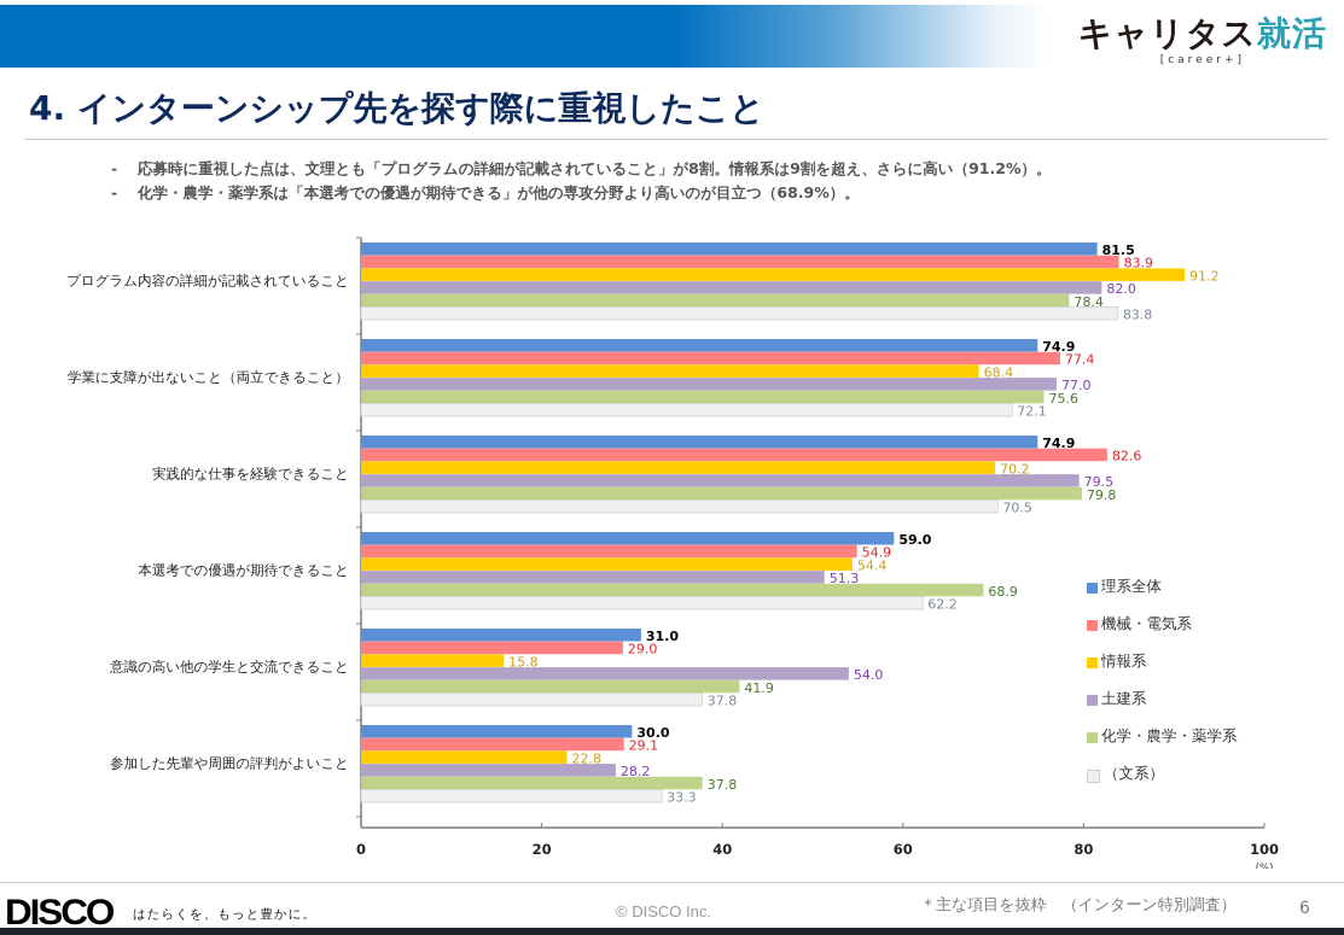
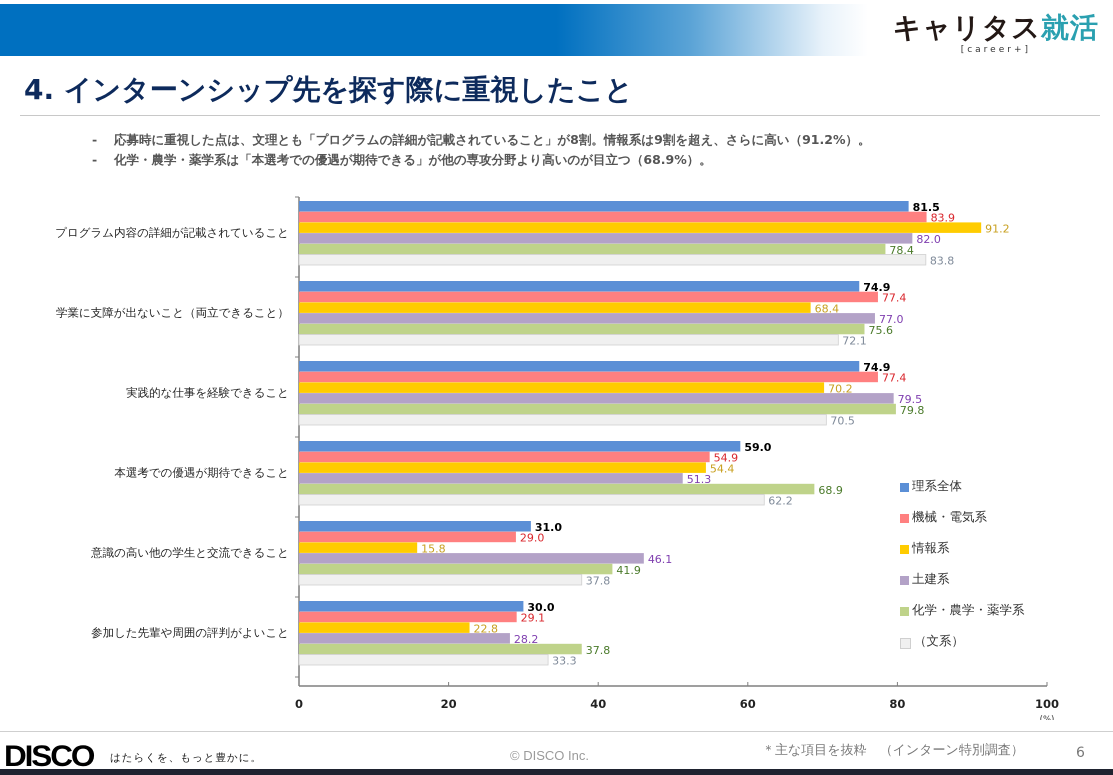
機械・電気系/実践的な仕事を経験できること: 82.6 -> 77.4
土建系/意識の高い他の学生と交流できること: 54.0 -> 46.1
